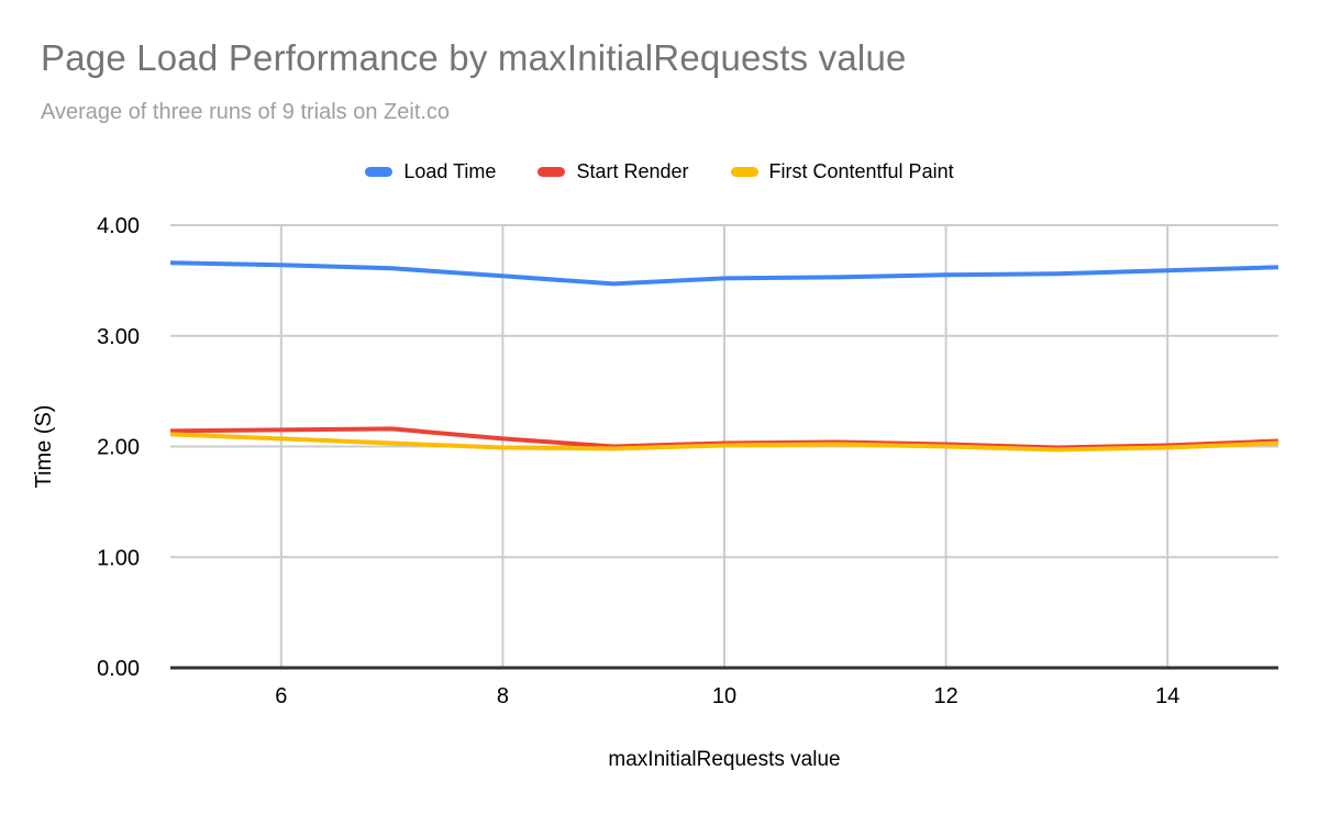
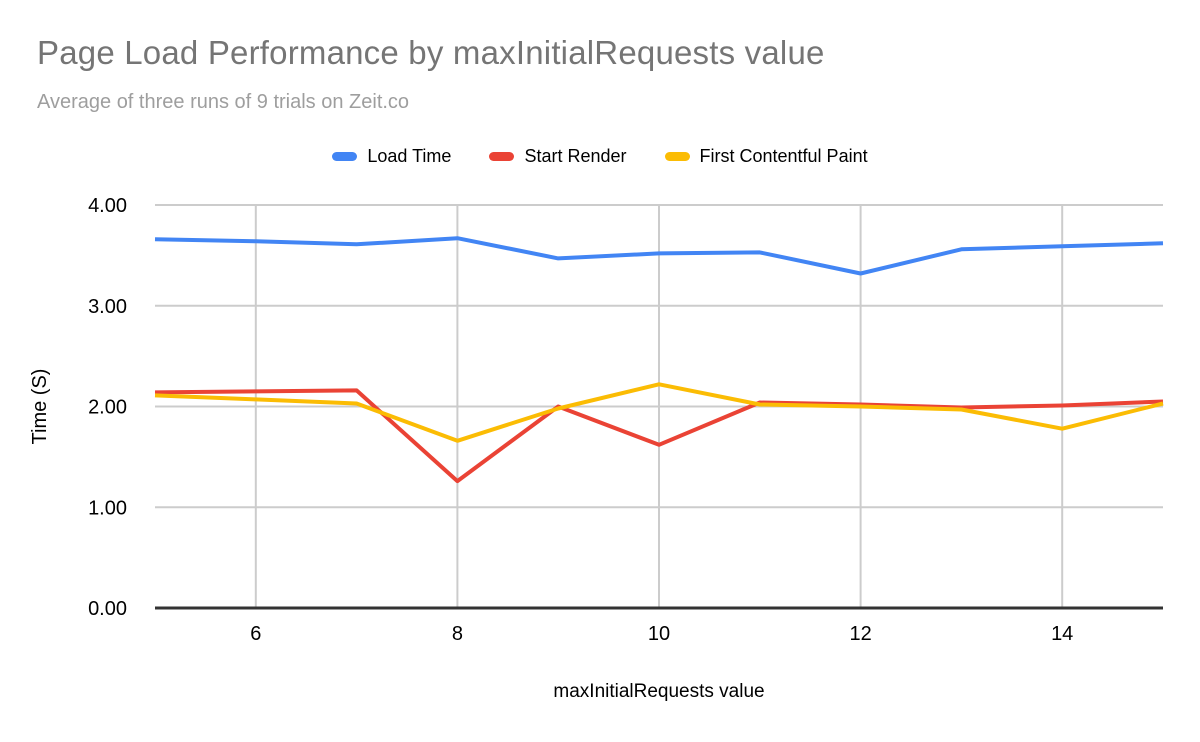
Load Time/8: 3.54 -> 3.67
Start Render/8: 2.07 -> 1.26
First Contentful Paint/8: 1.99 -> 1.66
Start Render/10: 2.03 -> 1.62
First Contentful Paint/10: 2.01 -> 2.22
Load Time/12: 3.55 -> 3.32
First Contentful Paint/14: 1.99 -> 1.78
